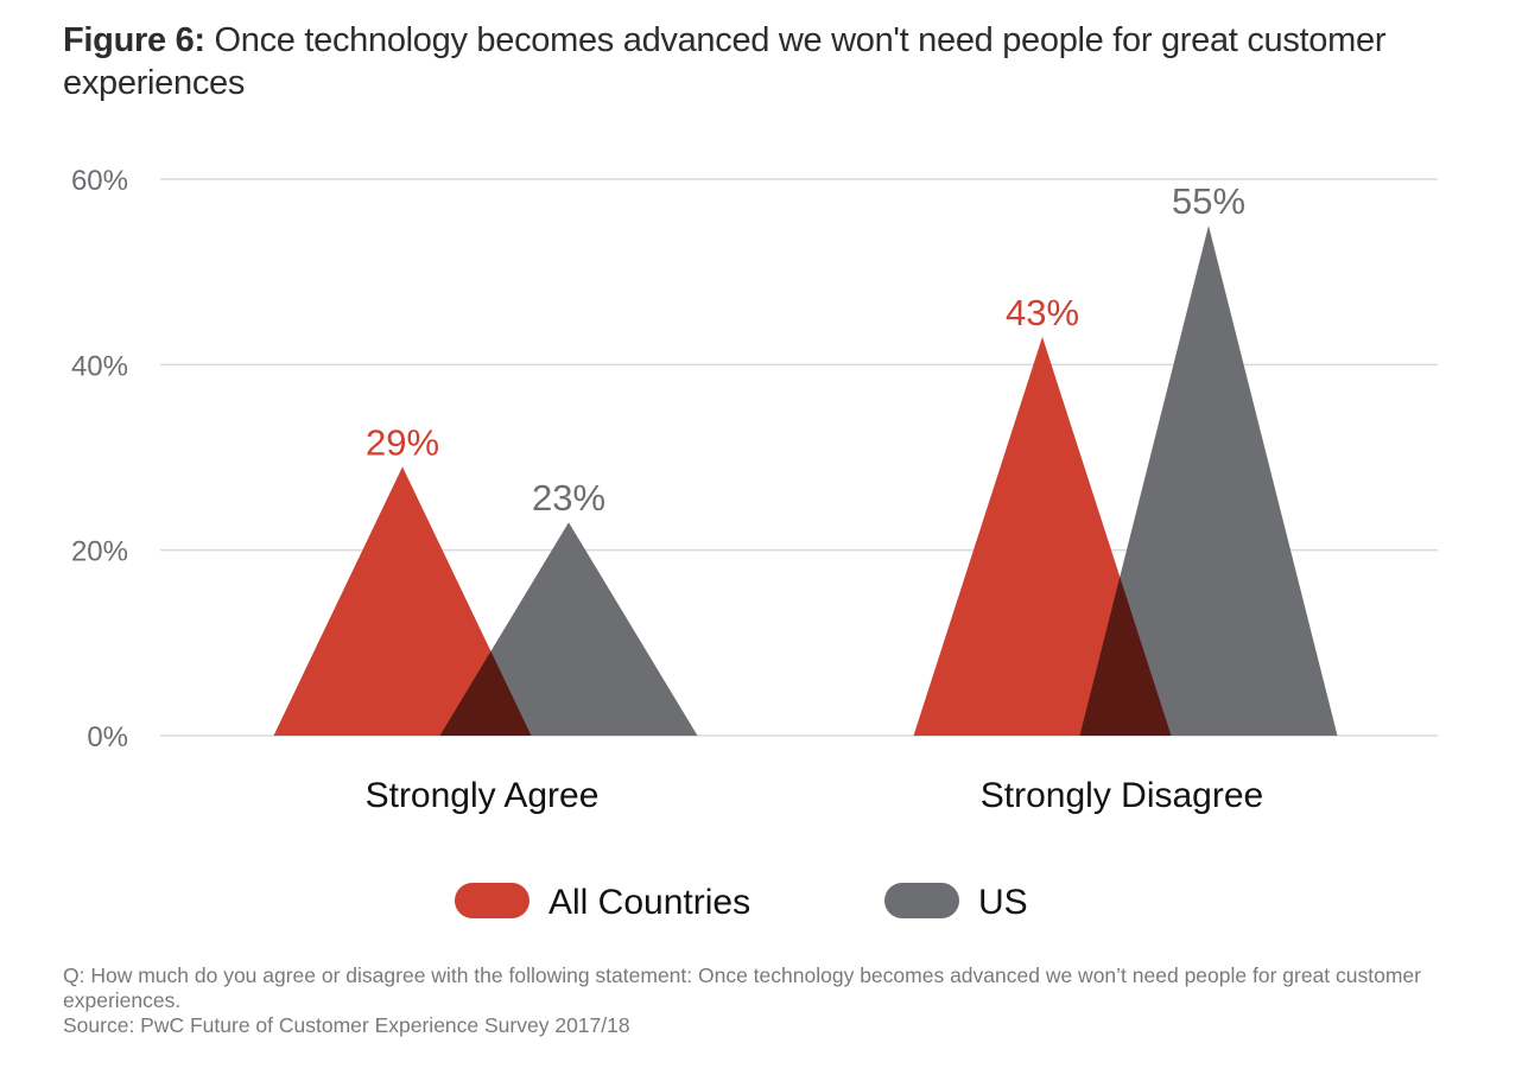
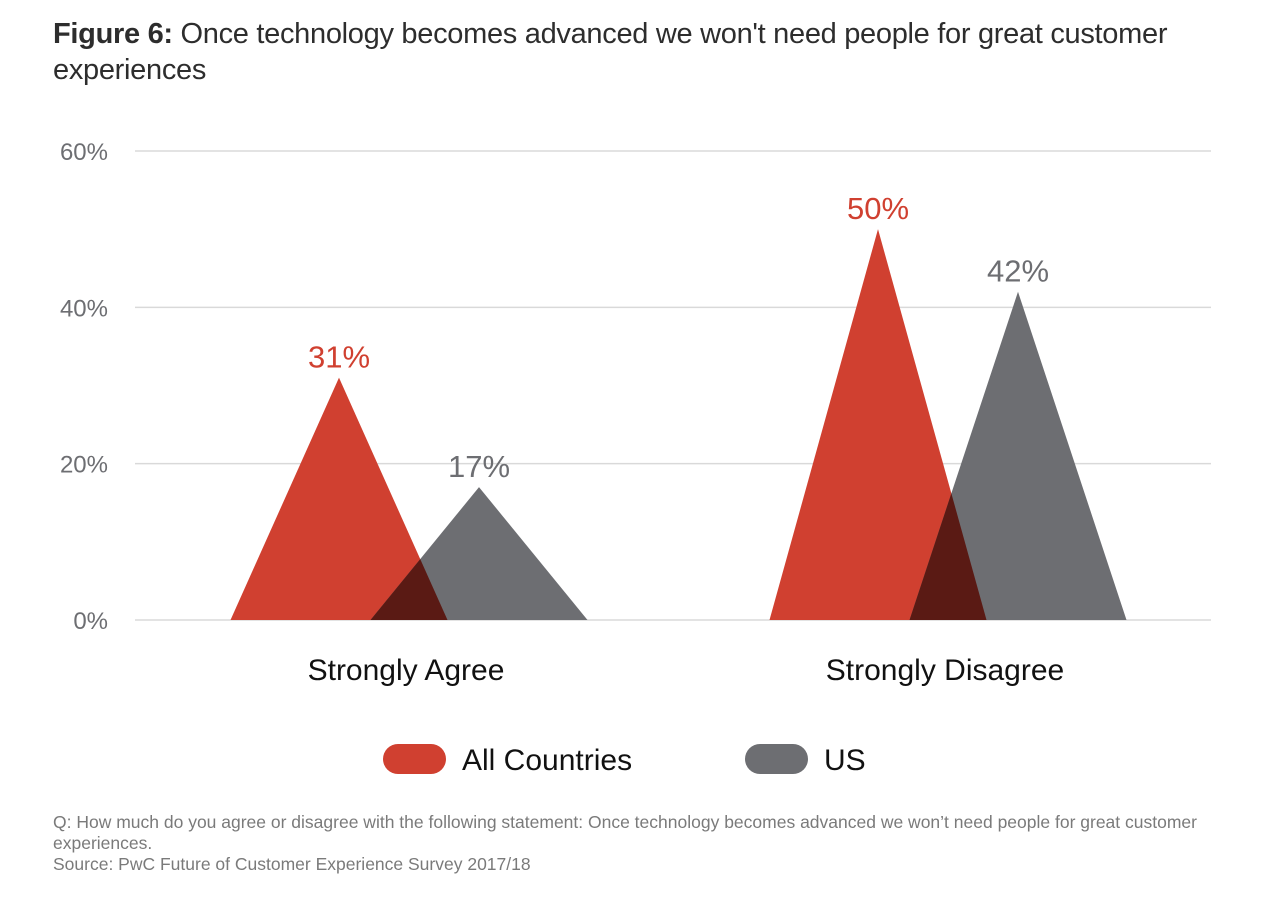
All Countries/Strongly Agree: 29% -> 31%
US/Strongly Agree: 23% -> 17%
All Countries/Strongly Disagree: 43% -> 50%
US/Strongly Disagree: 55% -> 42%
